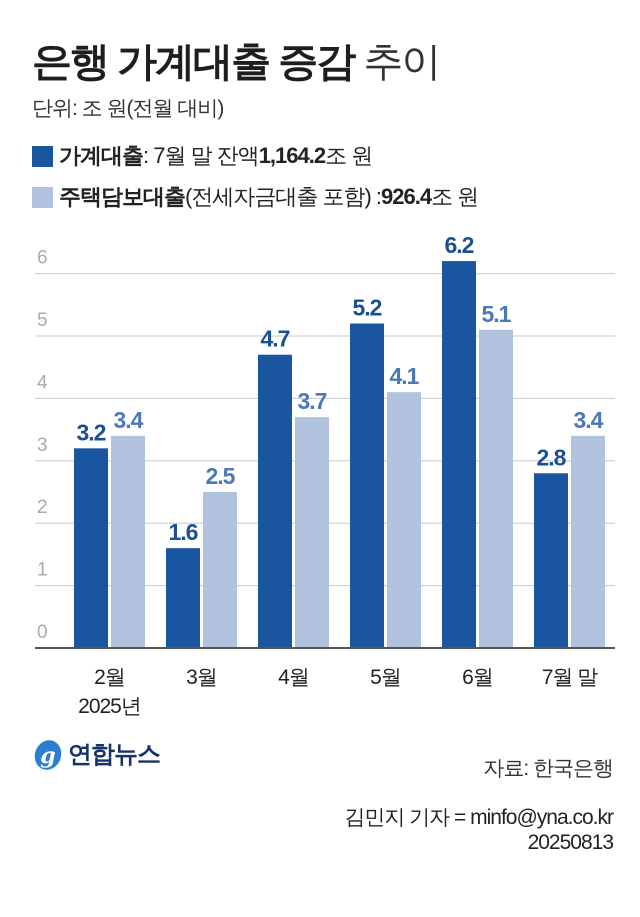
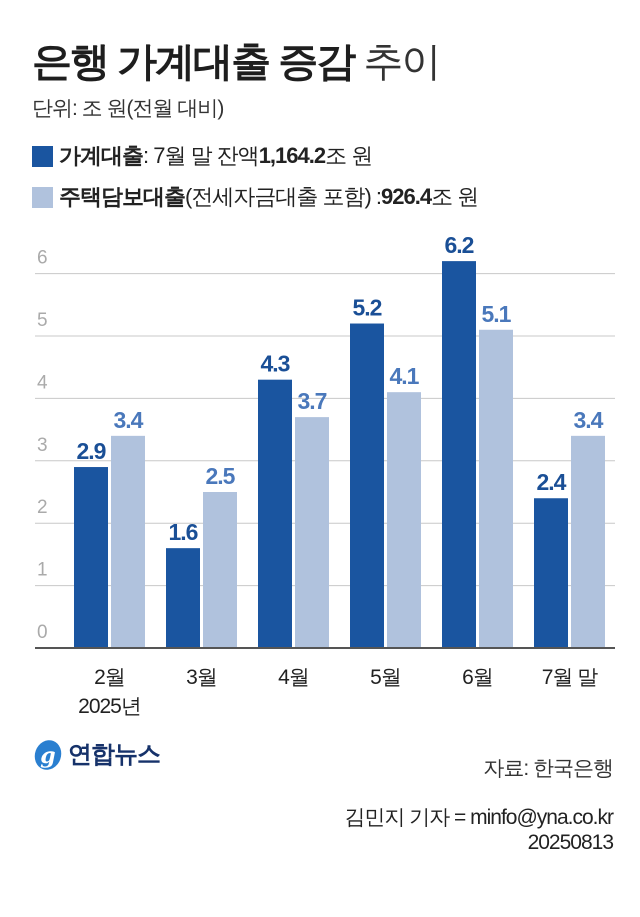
가계대출/2월: 3.2 -> 2.9
가계대출/4월: 4.7 -> 4.3
가계대출/7월 말: 2.8 -> 2.4
